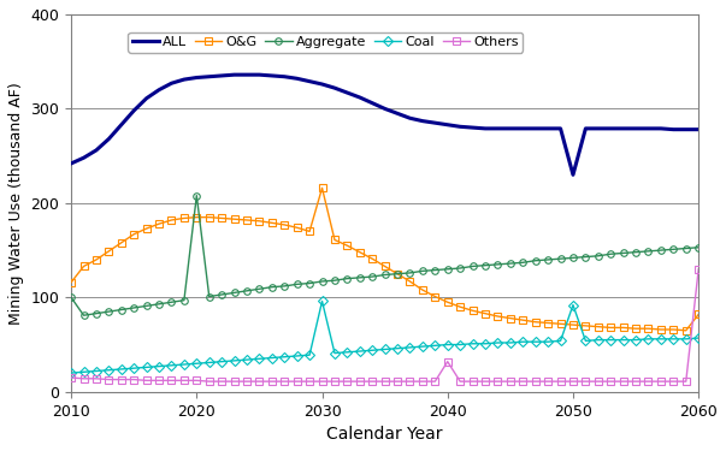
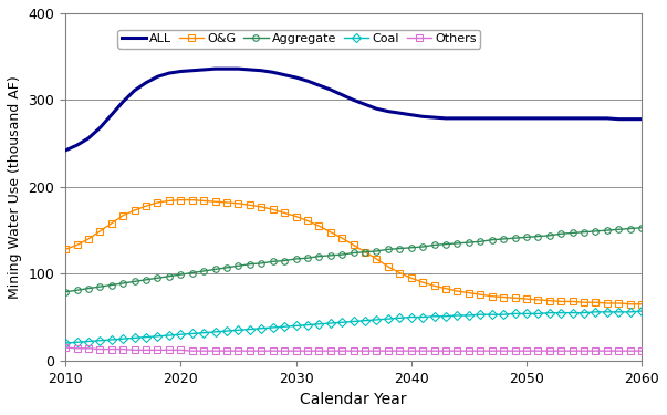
O&G/2010: 116 -> 128
Aggregate/2010: 100 -> 79
Aggregate/2020: 208 -> 99
O&G/2030: 216 -> 166
Coal/2030: 96 -> 40
Others/2040: 32 -> 11
ALL/2050: 230 -> 279
Coal/2050: 92 -> 54
O&G/2060: 82 -> 65
Others/2060: 130 -> 11
